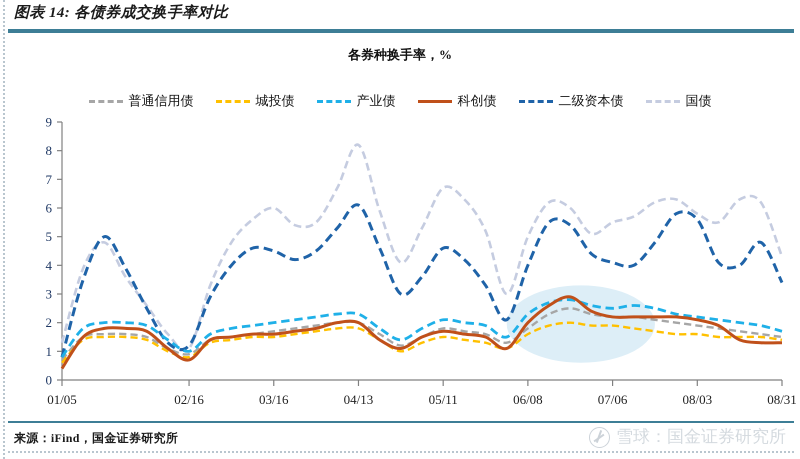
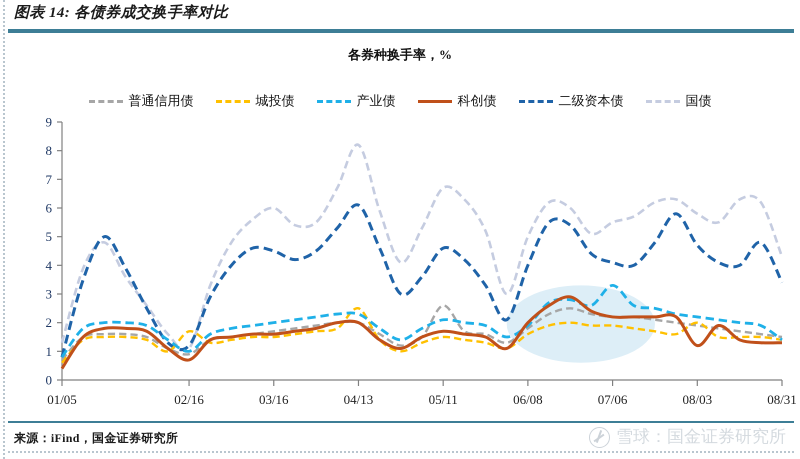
城投债/02/16: 0.8 -> 1.7
城投债/04/13: 1.8 -> 2.5
普通信用债/05/11: 1.8 -> 2.6
产业债/06/08: 2.3 -> 1.9
产业债/07/06: 2.5 -> 3.3
城投债/08/03: 1.6 -> 2.0
科创债/08/03: 2.1 -> 1.2
二级资本债/08/03: 5.6 -> 4.7
产业债/08/31: 1.7 -> 1.4
